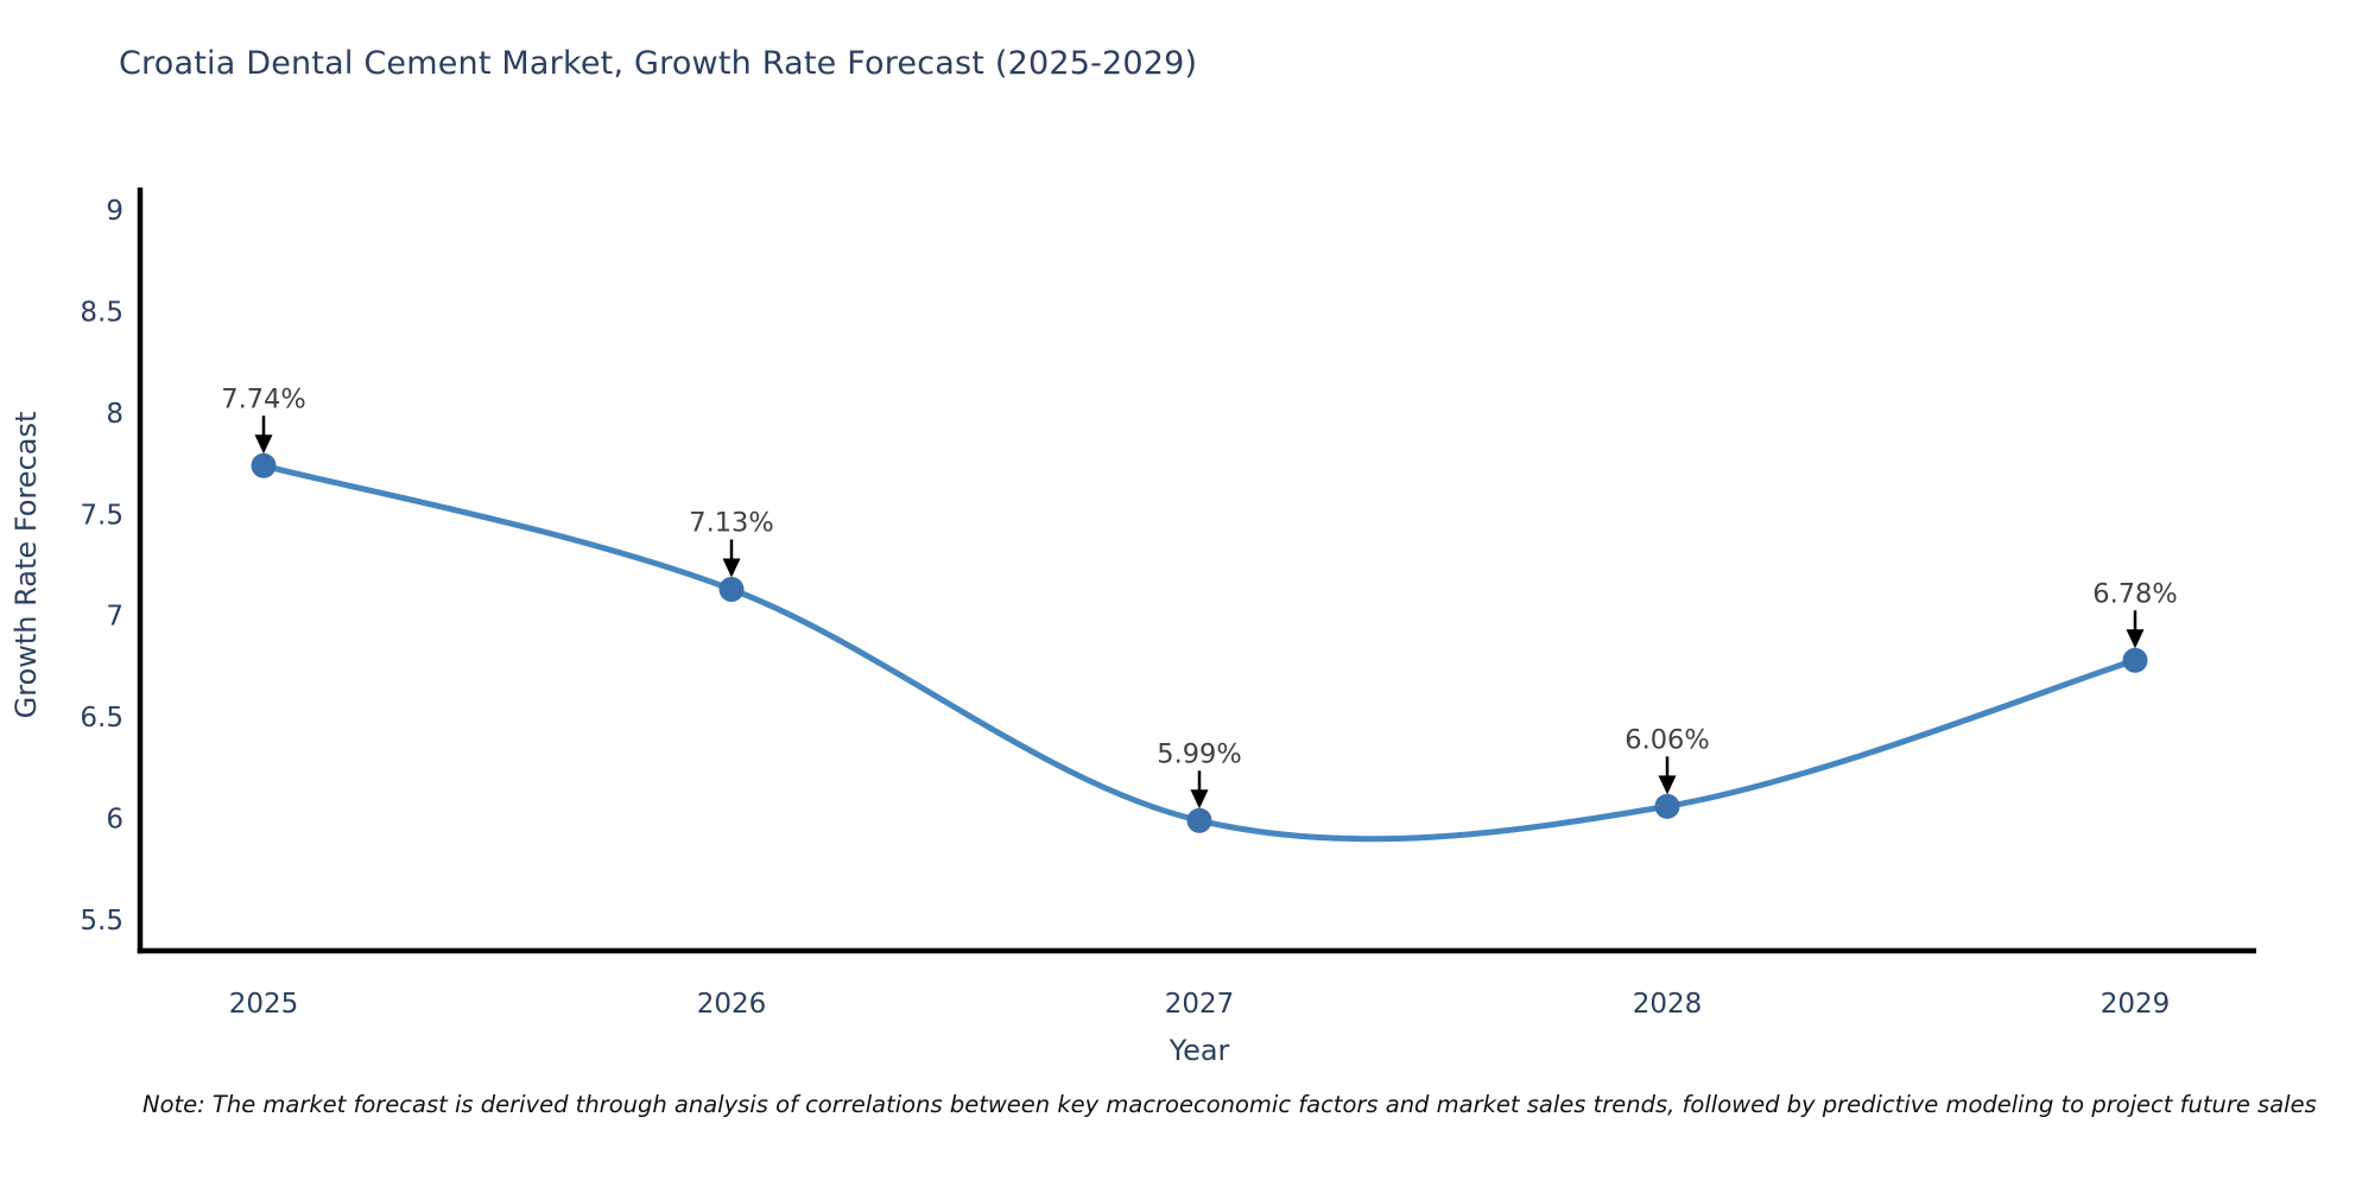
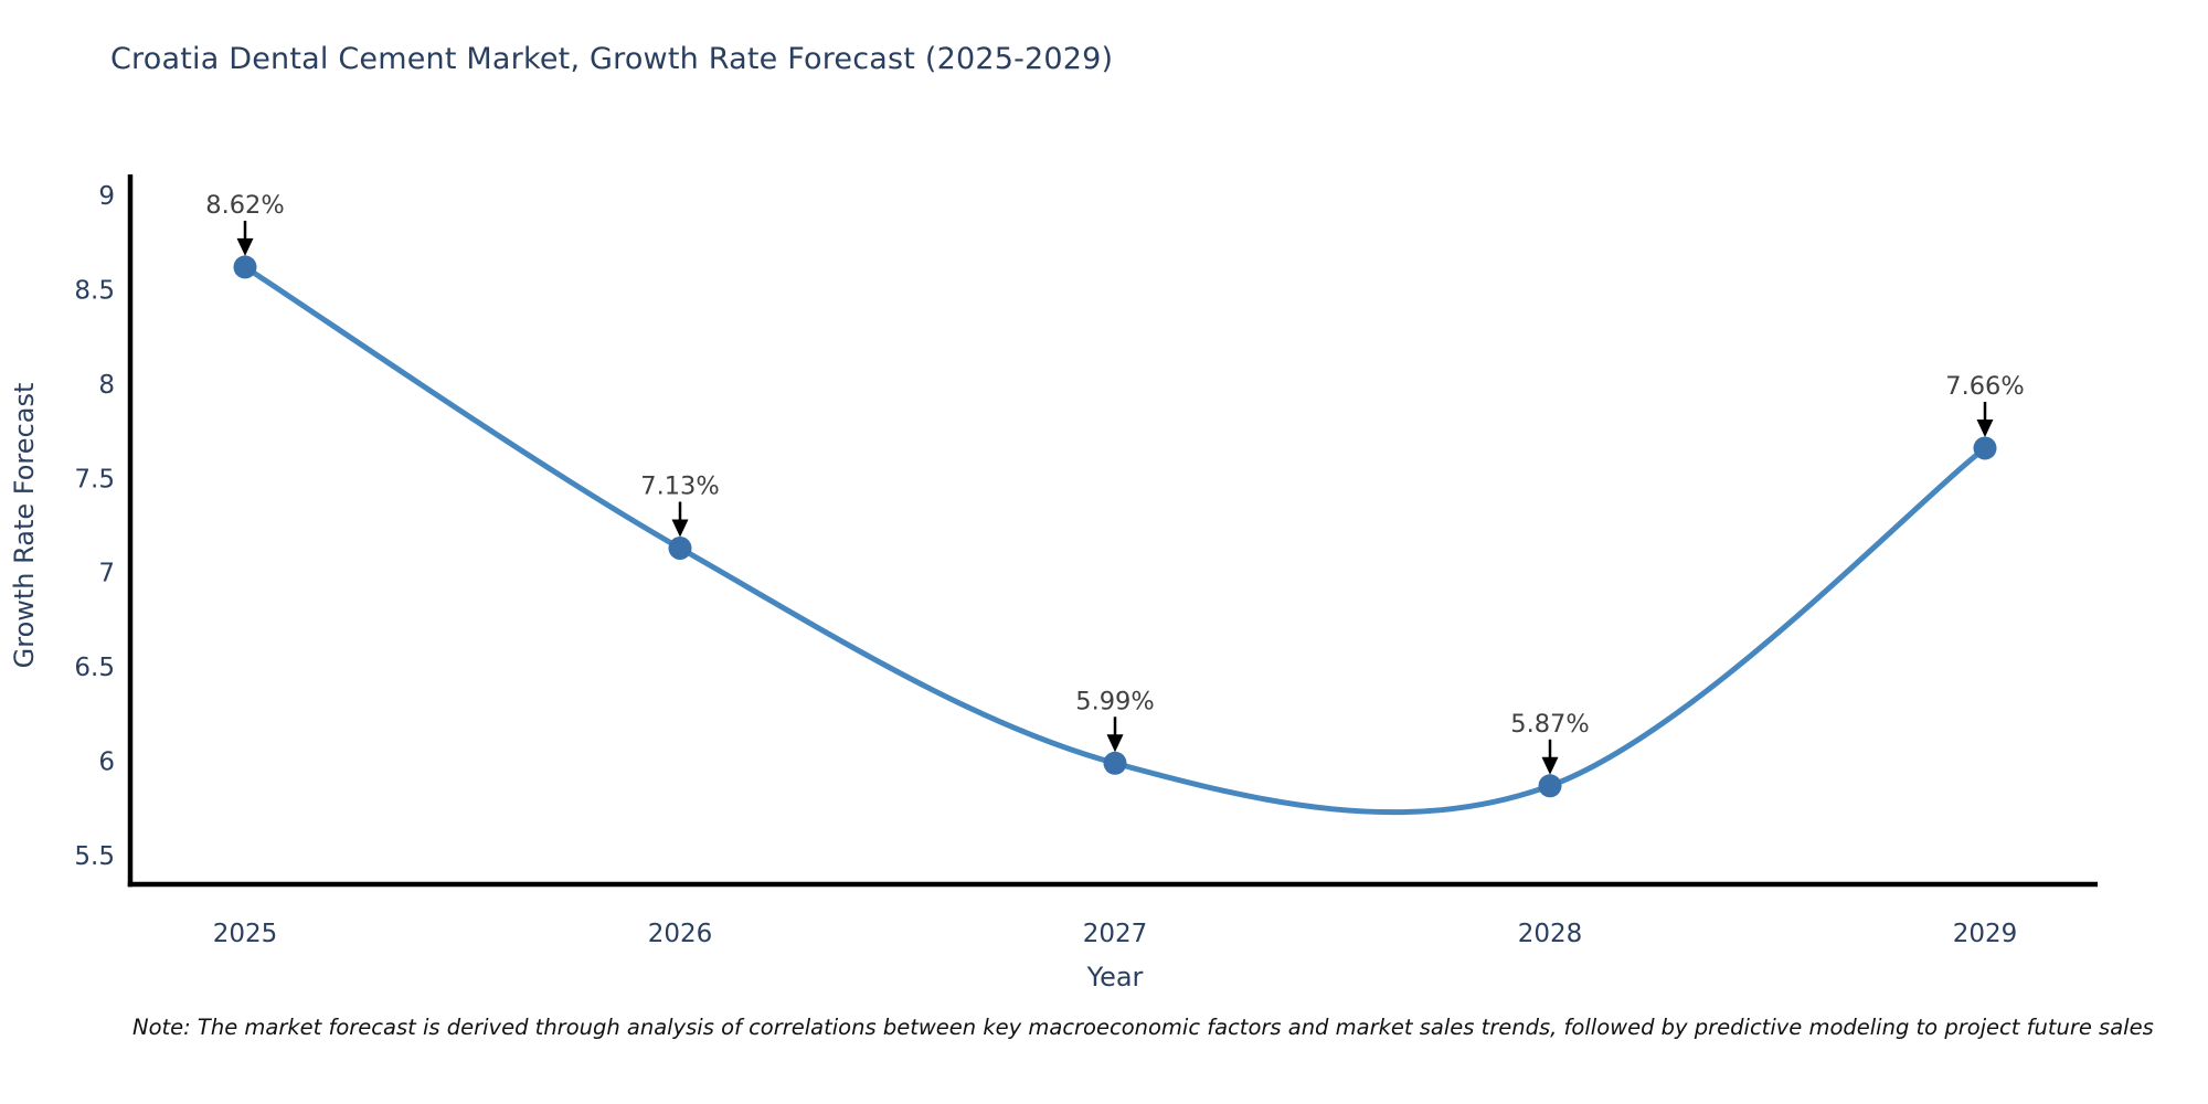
2025: 7.74% -> 8.62%
2028: 6.06% -> 5.87%
2029: 6.78% -> 7.66%
